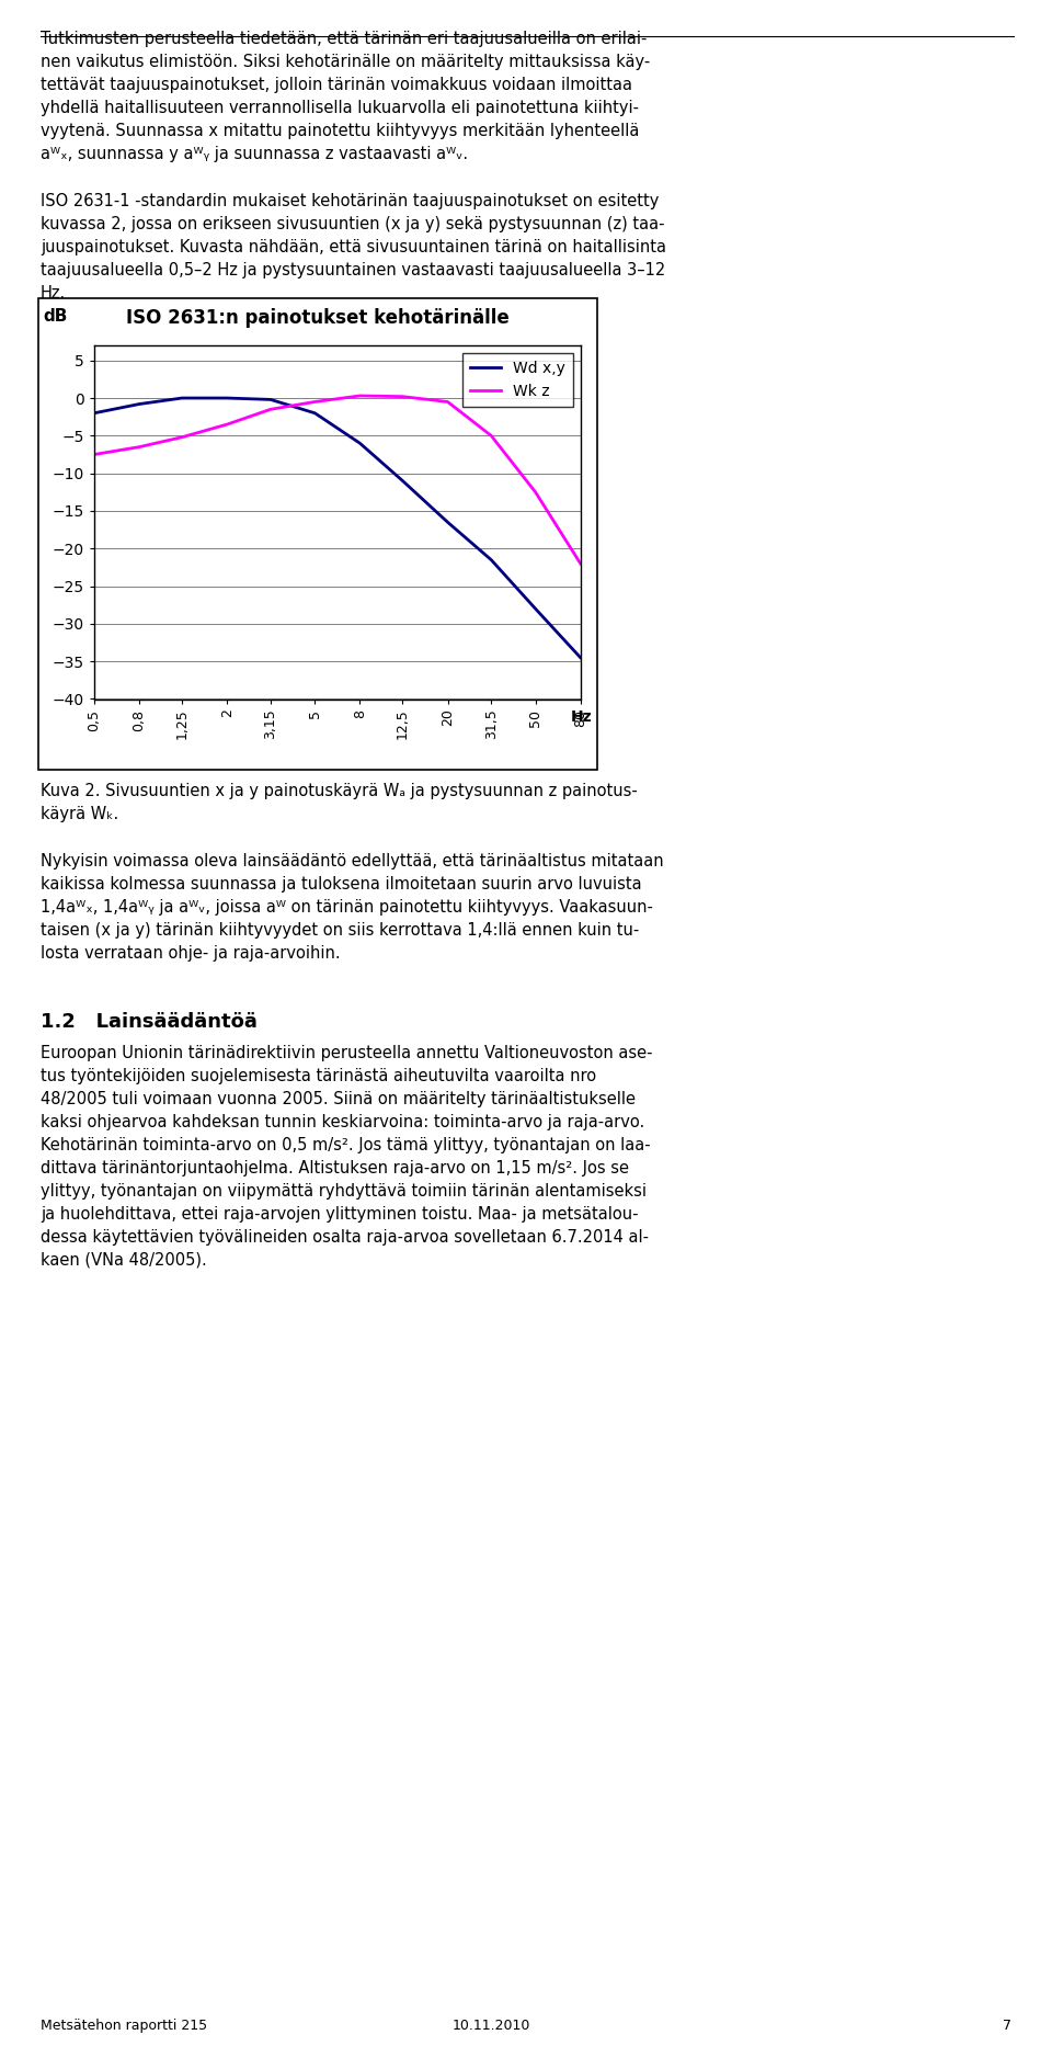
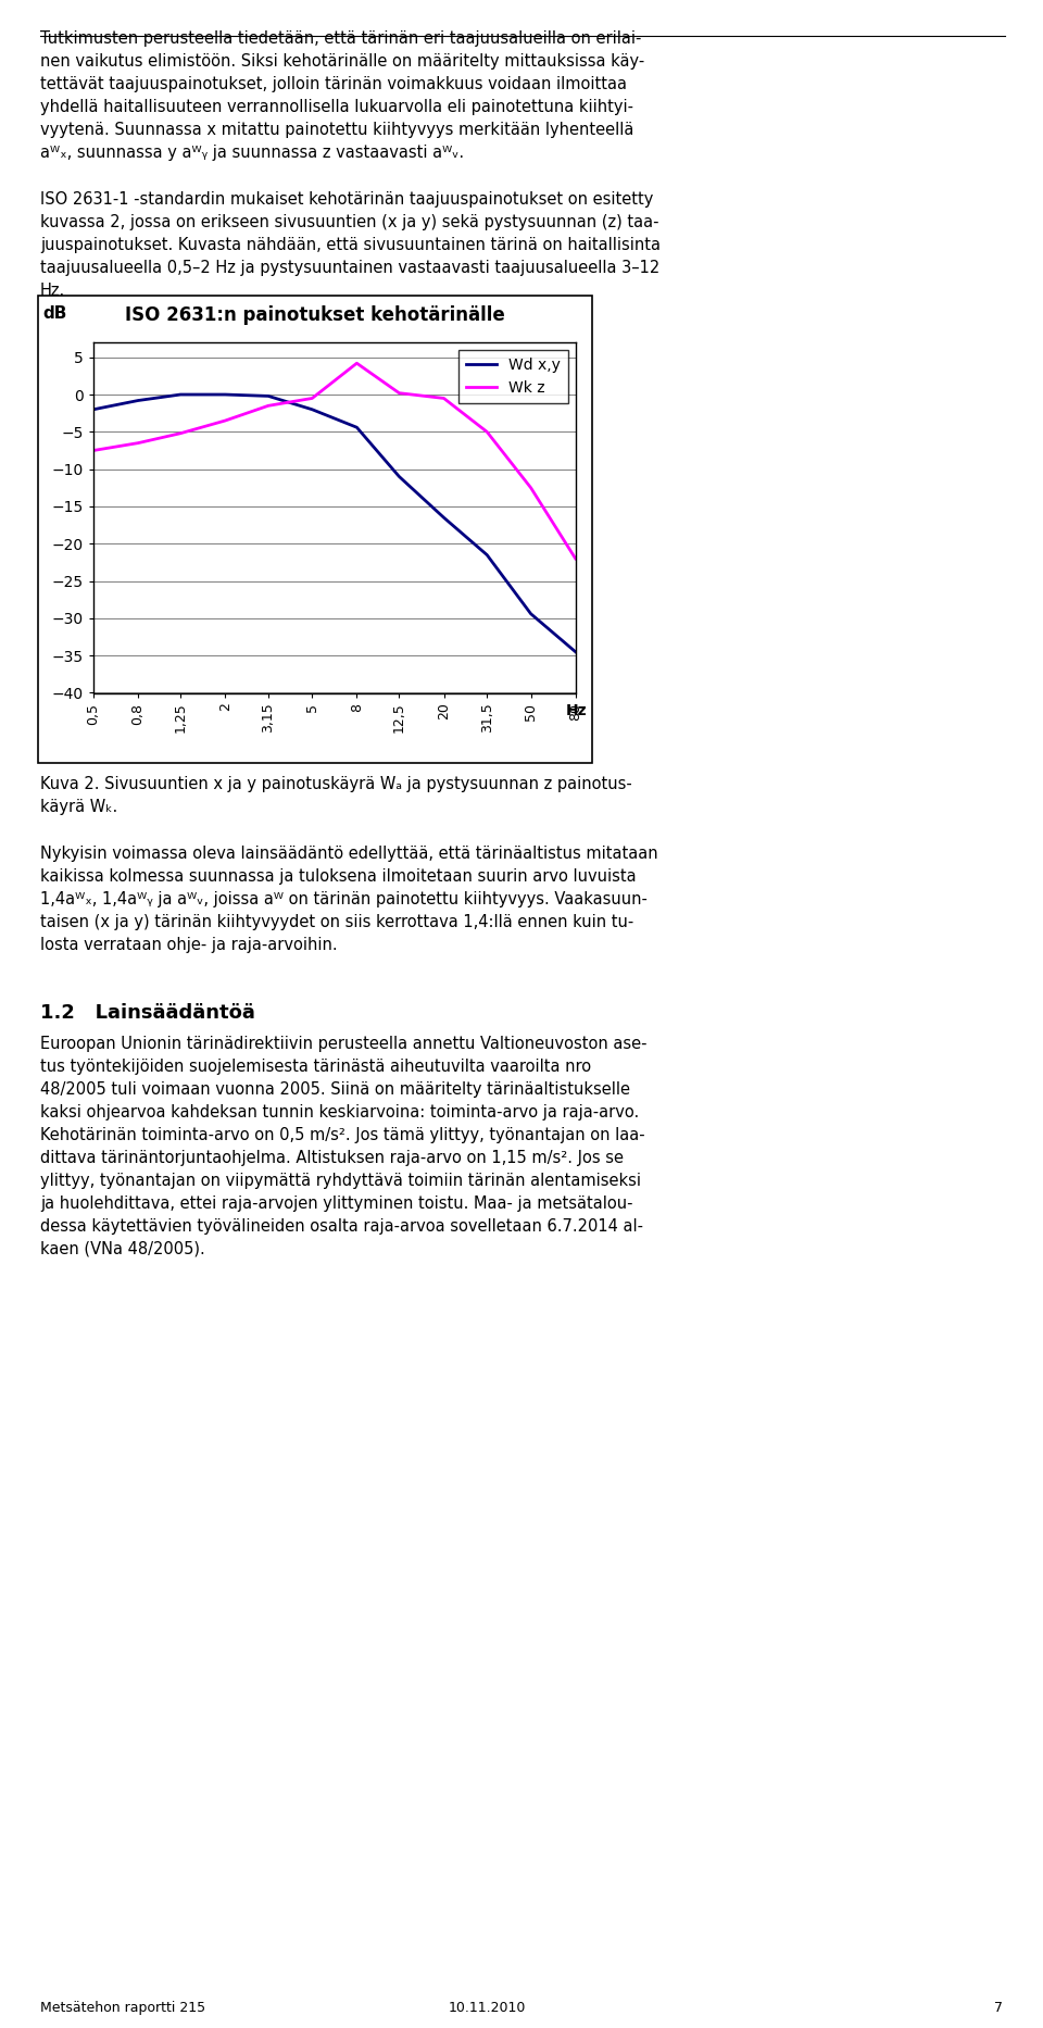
Wd x,y/8: -6.0 -> -4.4
Wk z/8: 0.3 -> 4.2
Wd x,y/50: -28.0 -> -29.4
